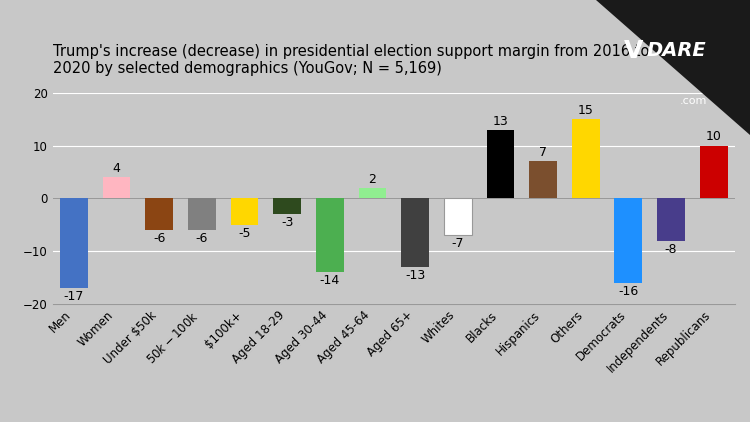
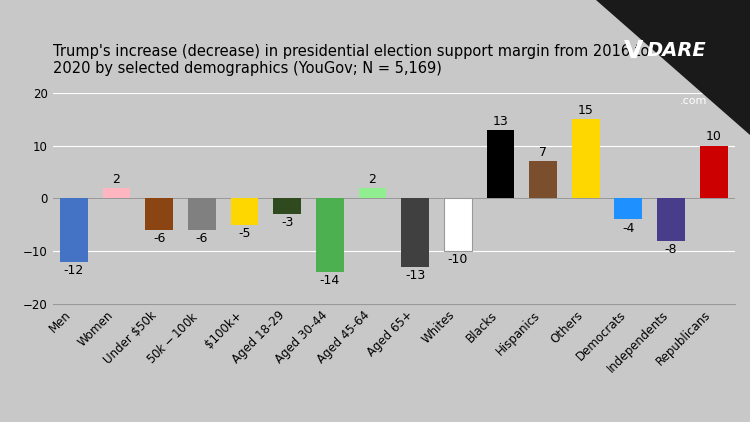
Men: -17 -> -12
Women: 4 -> 2
Whites: -7 -> -10
Democrats: -16 -> -4
